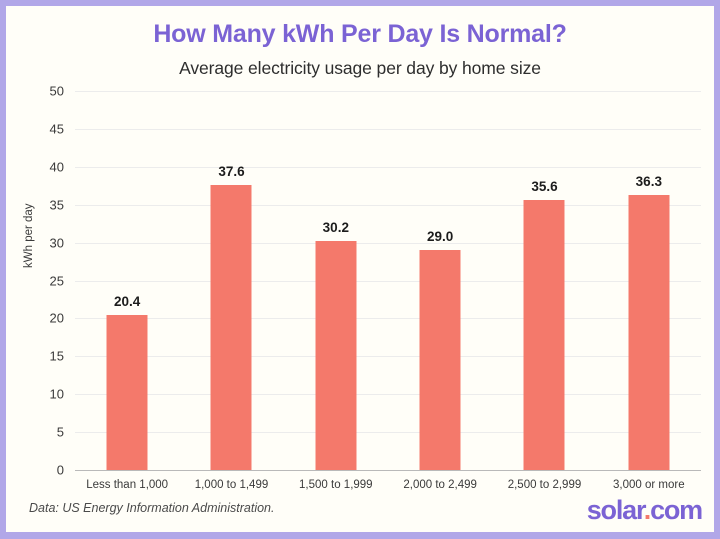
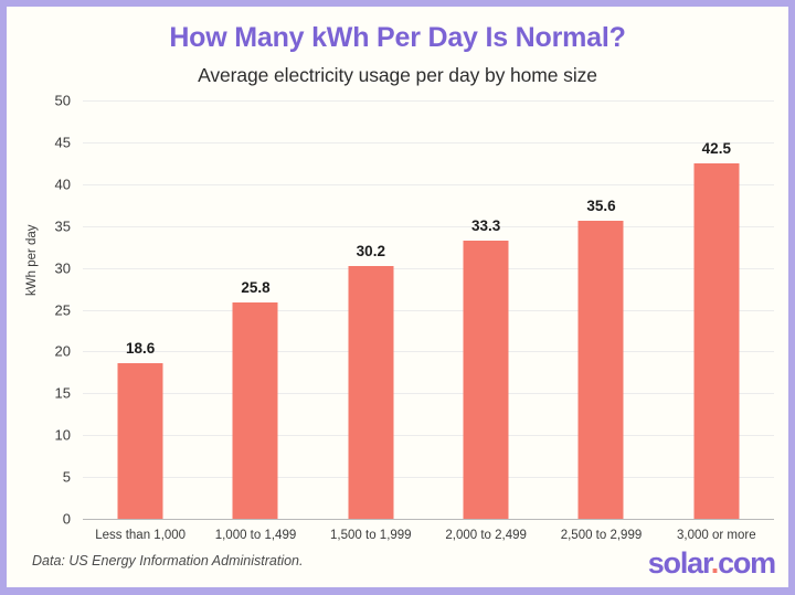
Less than 1,000: 20.4 -> 18.6
1,000 to 1,499: 37.6 -> 25.8
2,000 to 2,499: 29.0 -> 33.3
3,000 or more: 36.3 -> 42.5
